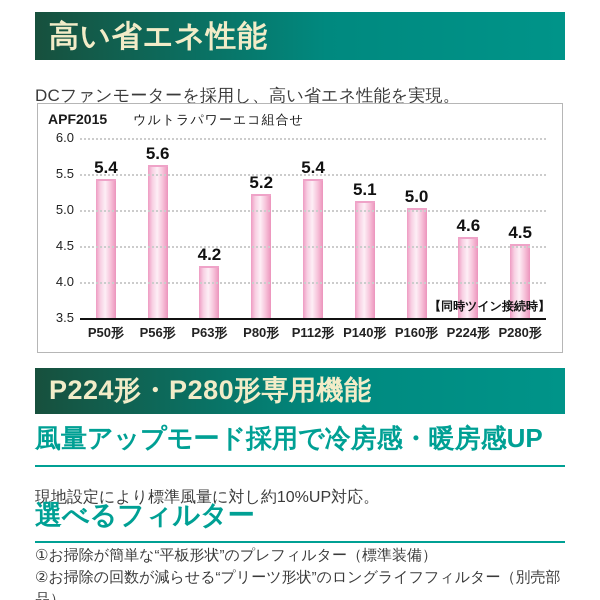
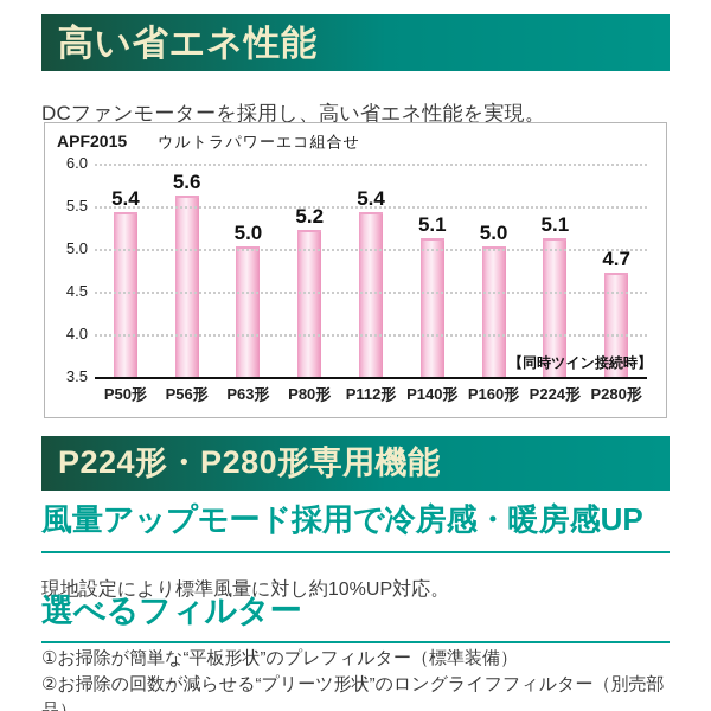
P63形: 4.2 -> 5.0
P224形: 4.6 -> 5.1
P280形: 4.5 -> 4.7
